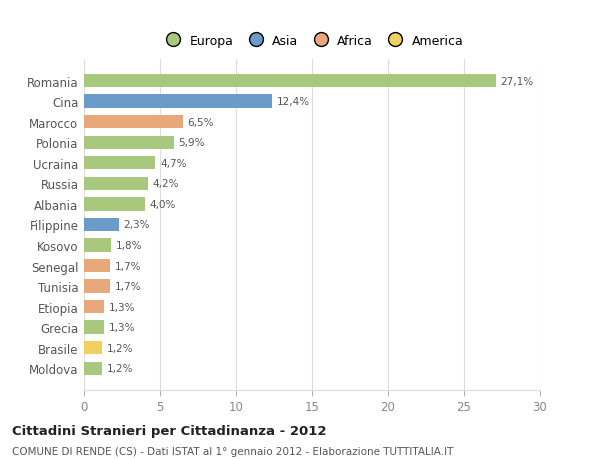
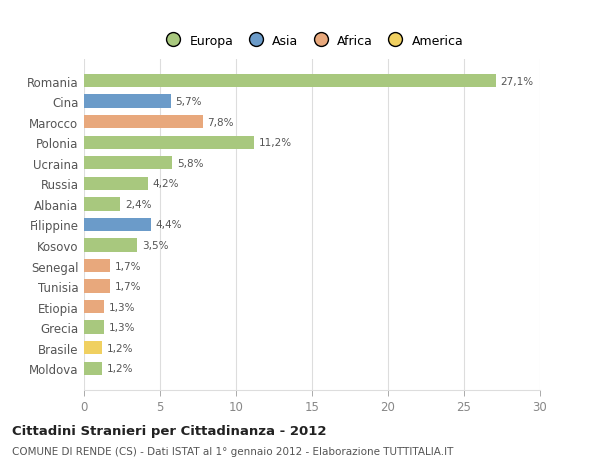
Cina: 12,4% -> 5,7%
Marocco: 6,5% -> 7,8%
Polonia: 5,9% -> 11,2%
Ucraina: 4,7% -> 5,8%
Albania: 4,0% -> 2,4%
Filippine: 2,3% -> 4,4%
Kosovo: 1,8% -> 3,5%
